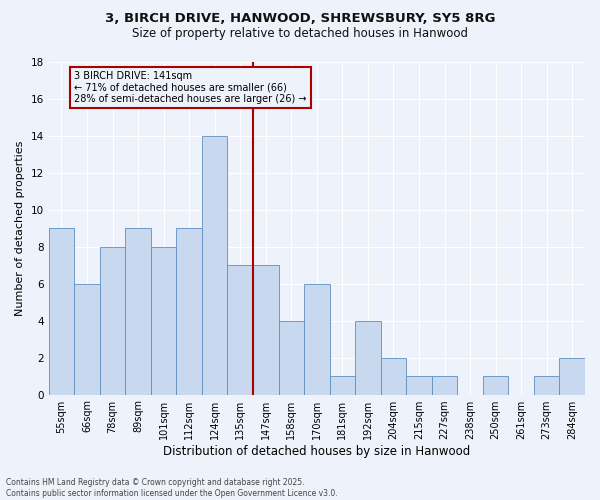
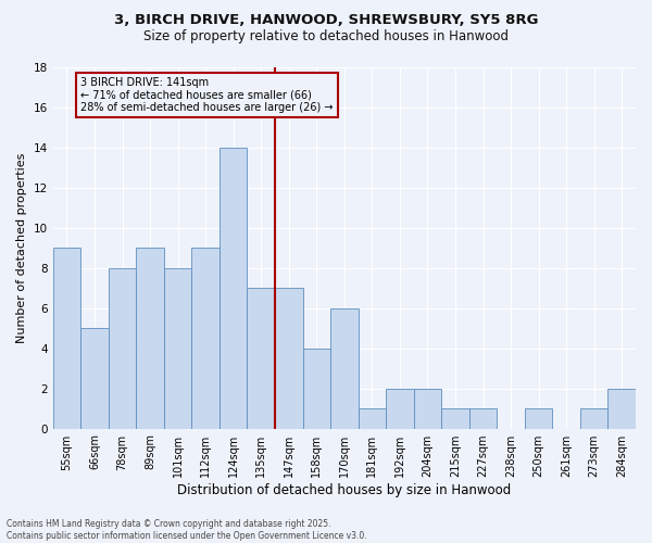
66sqm: 6 -> 5
192sqm: 4 -> 2
